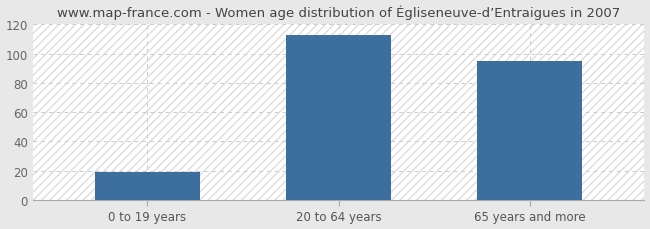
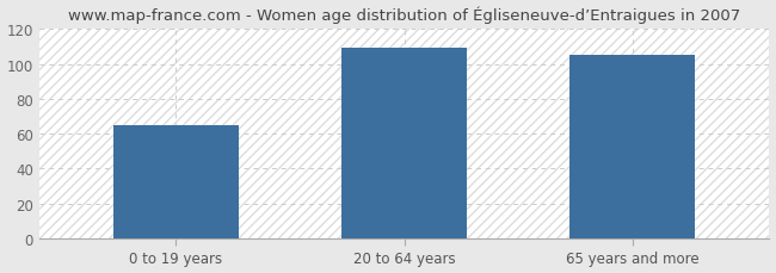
0 to 19 years: 19 -> 65
20 to 64 years: 113 -> 109
65 years and more: 95 -> 105
